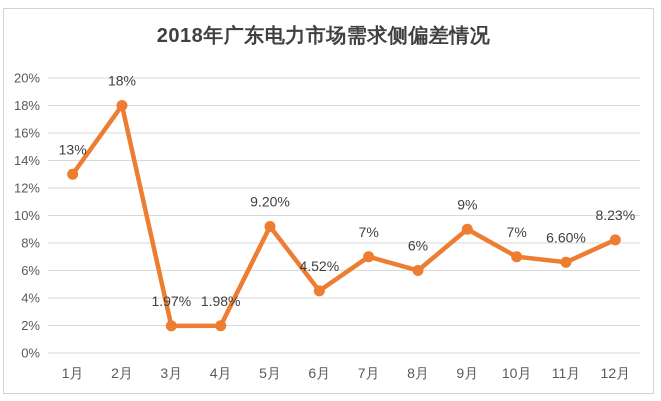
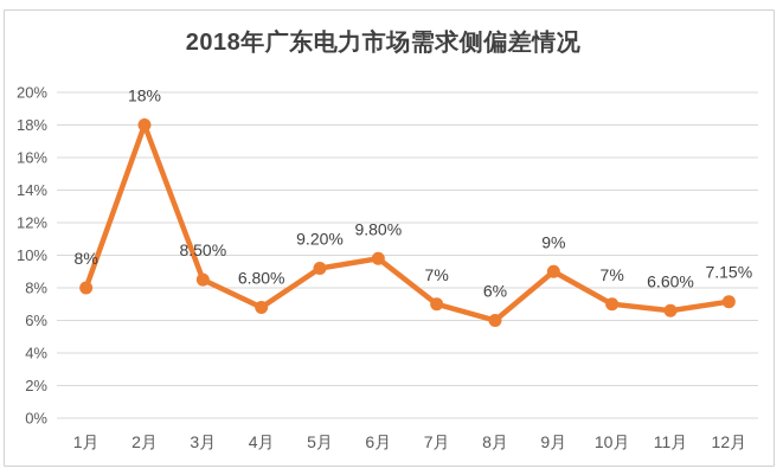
1月: 13% -> 8%
3月: 1.97% -> 8.50%
4月: 1.98% -> 6.80%
6月: 4.52% -> 9.80%
12月: 8.23% -> 7.15%
